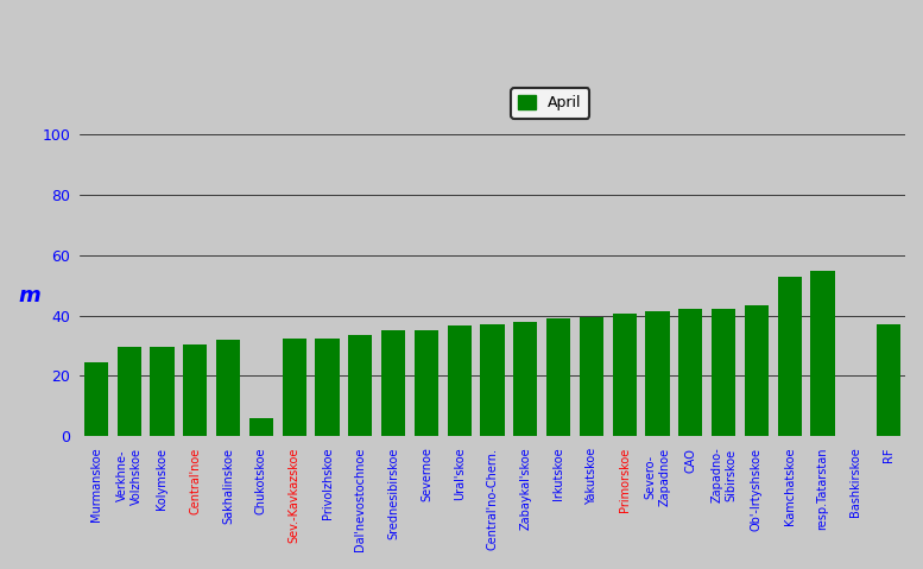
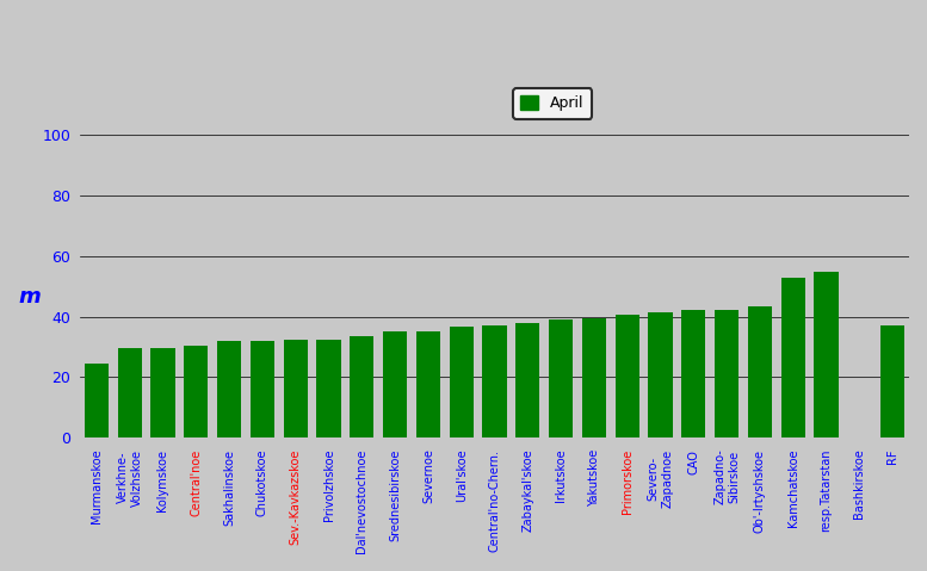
Chukotskoe: 6.0 -> 32.0
